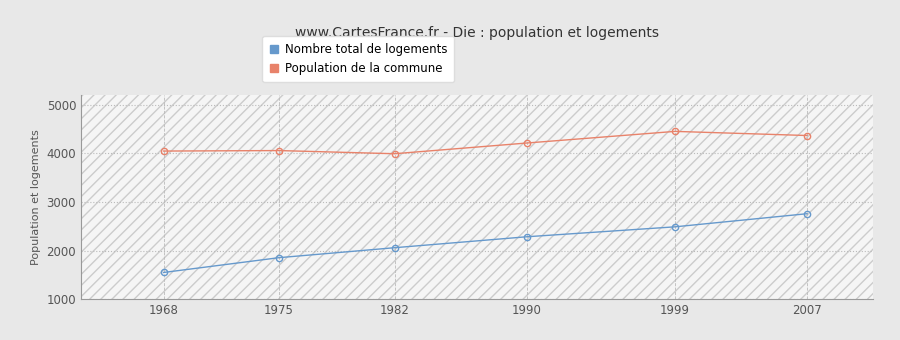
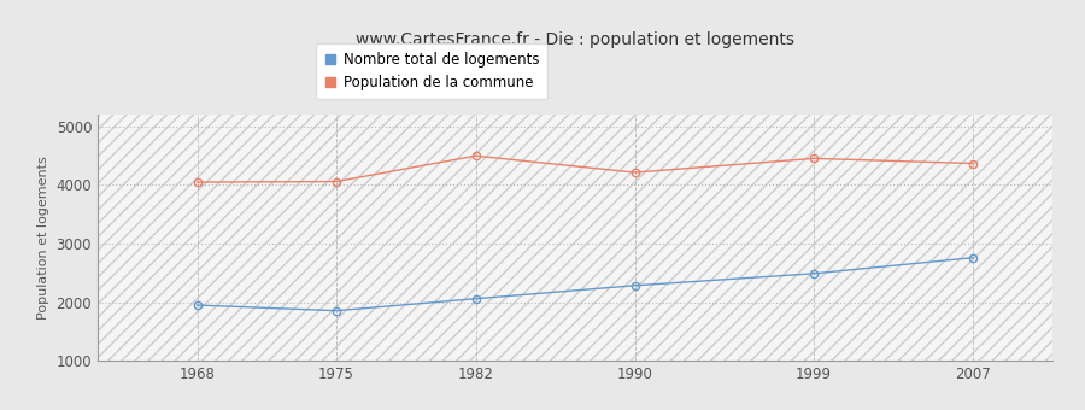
Nombre total de logements/1968: 1550 -> 1950
Population de la commune/1982: 4000 -> 4500
